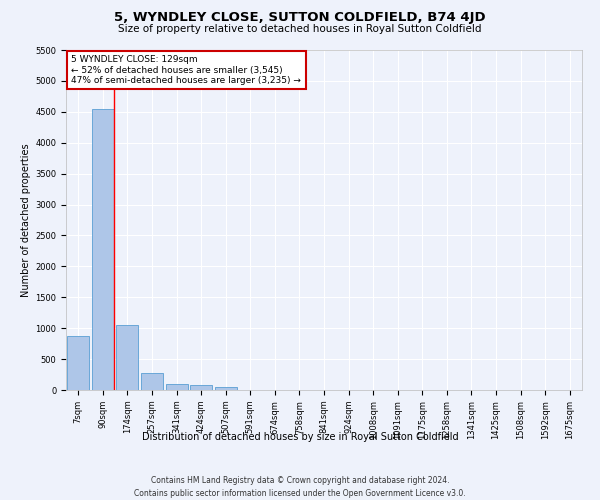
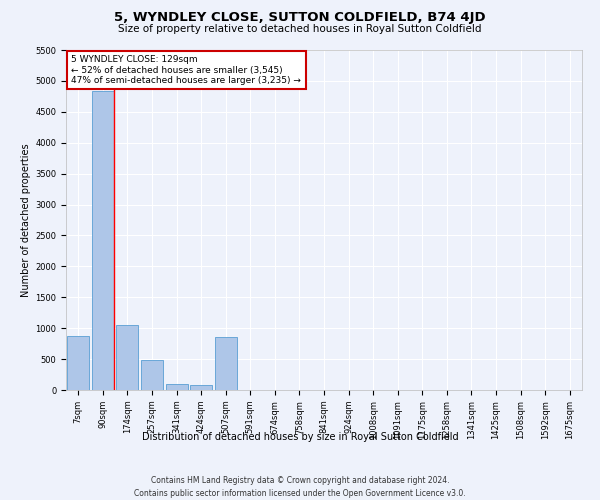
90sqm: 4540 -> 4840
257sqm: 280 -> 480
507sqm: 50 -> 860
